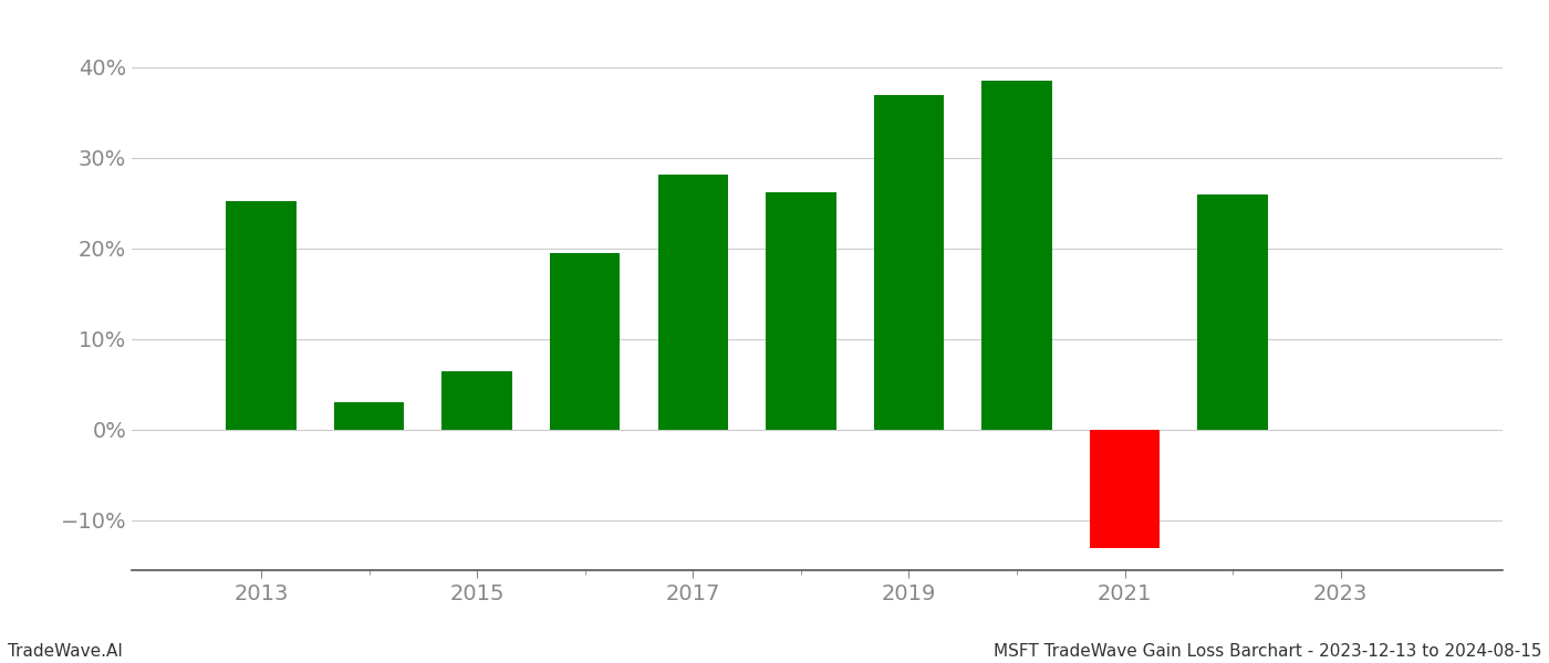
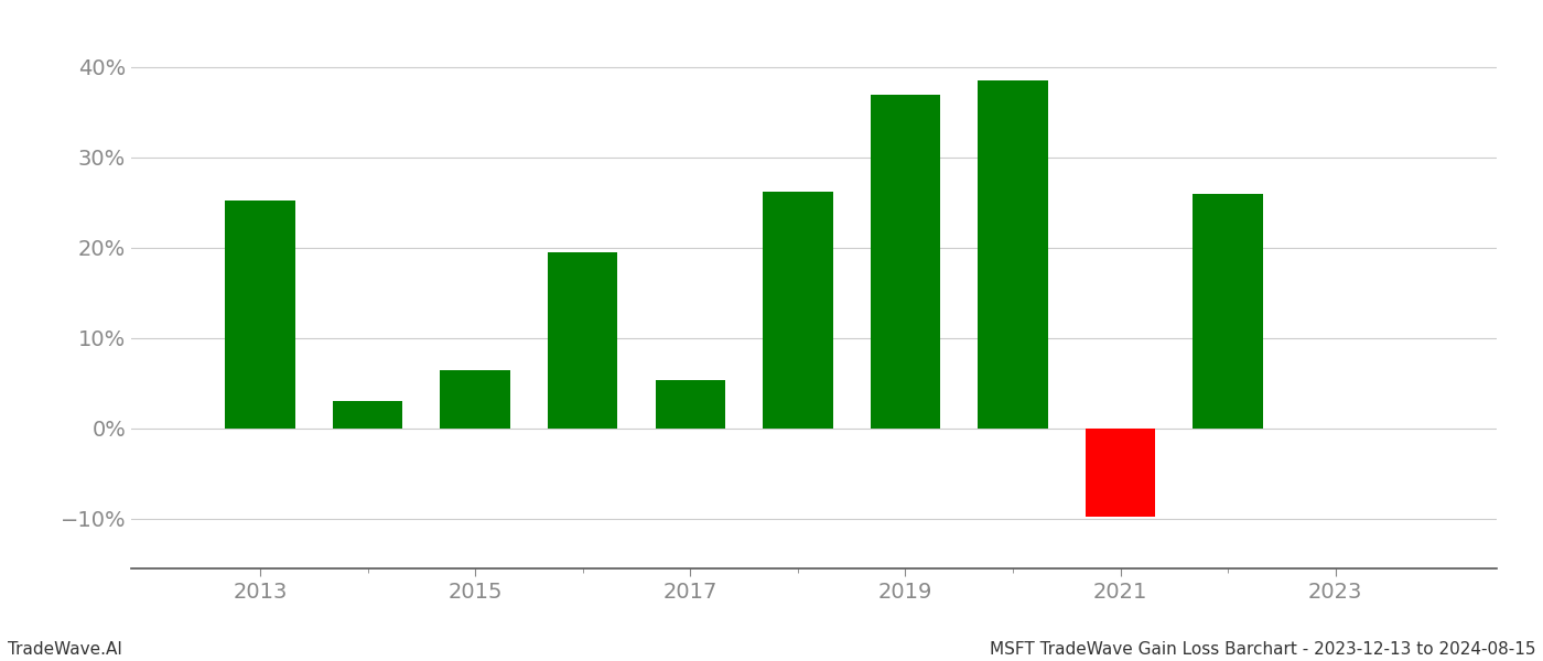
2017: 28.2% -> 5.4%
2021: -13.0% -> -9.8%
